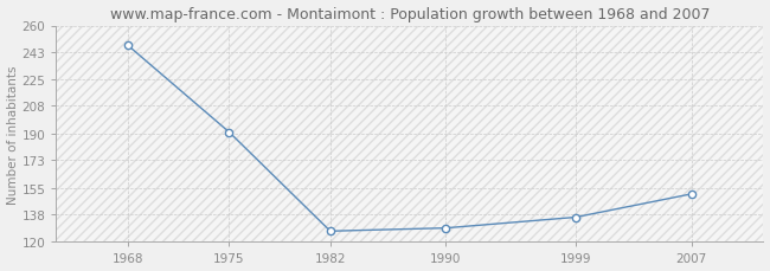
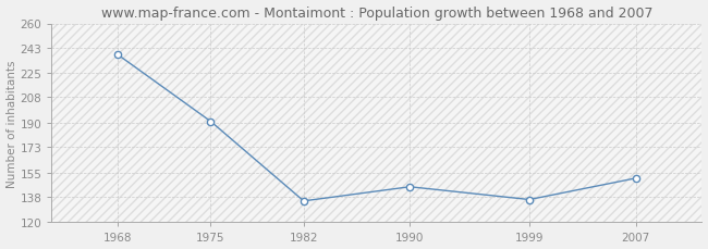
1968: 247 -> 238
1982: 127 -> 135
1990: 129 -> 145
